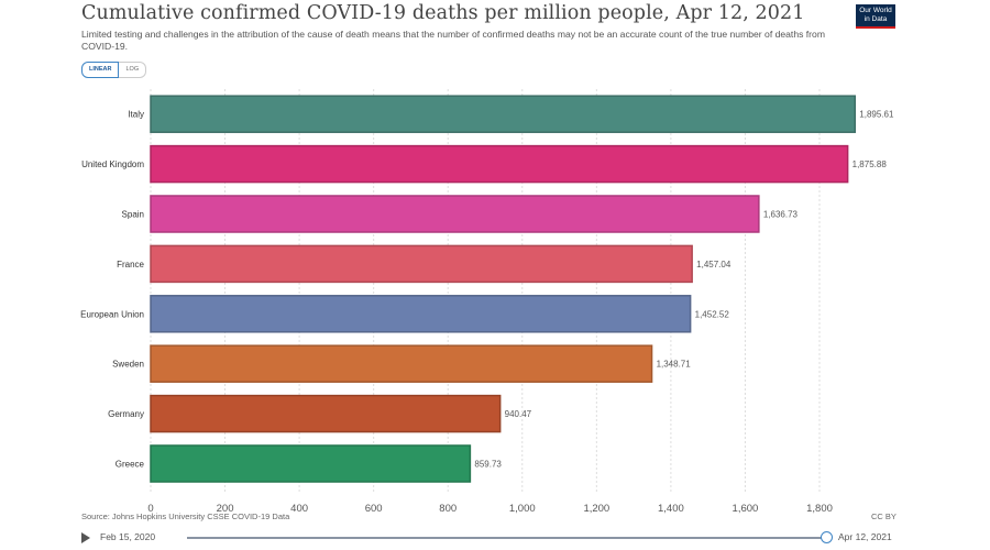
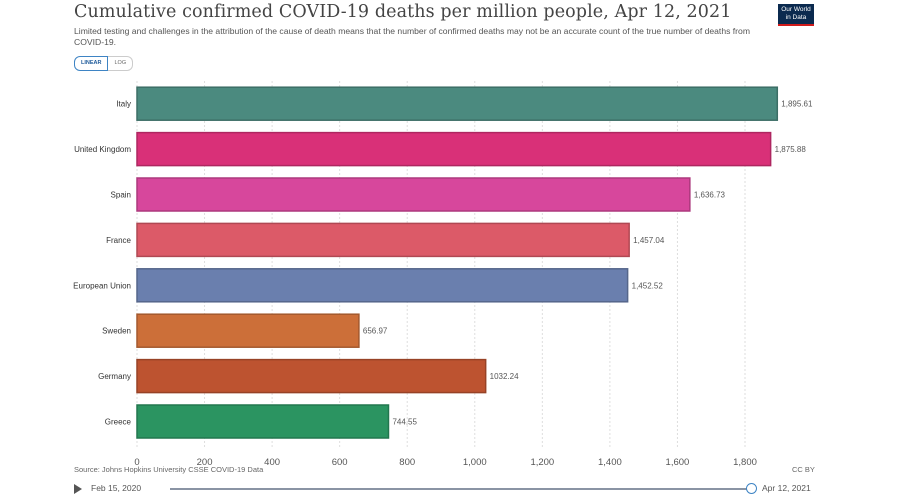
Sweden: 1,348.71 -> 656.97
Germany: 940.47 -> 1032.24
Greece: 859.73 -> 744.55
